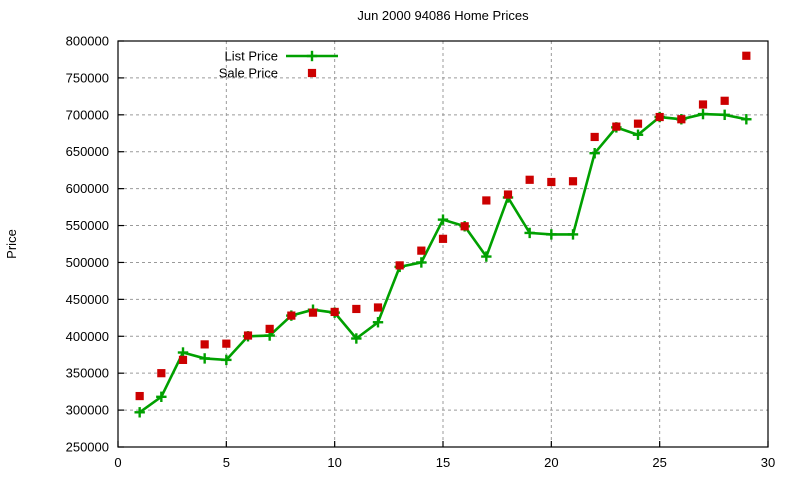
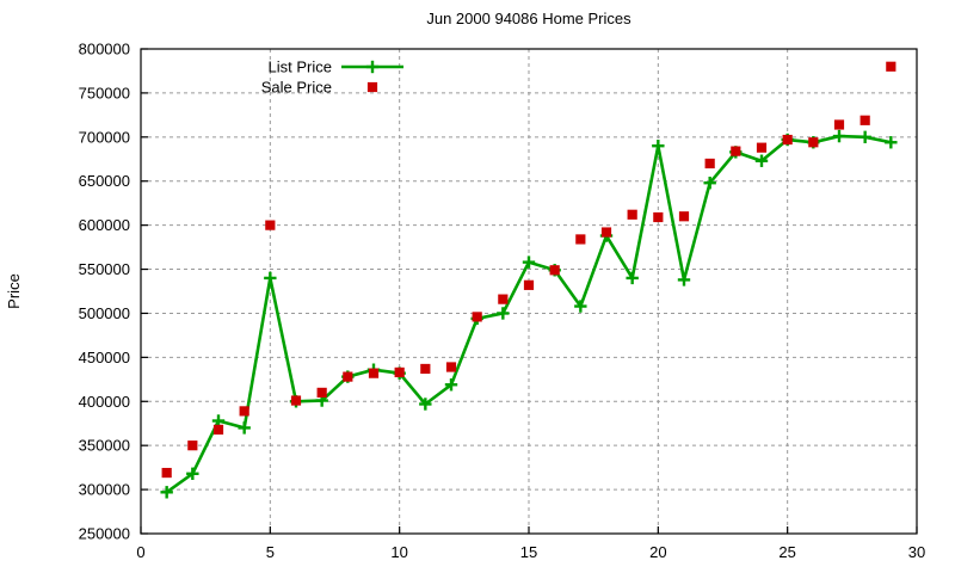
List Price/5: 370000 -> 540000
Sale Price/5: 390000 -> 600000
List Price/20: 540000 -> 690000
